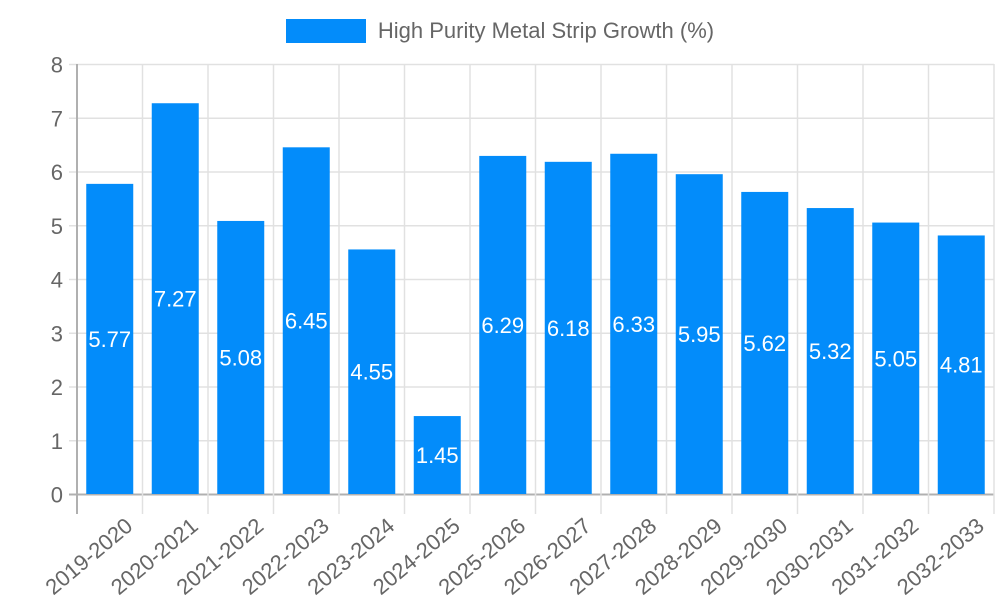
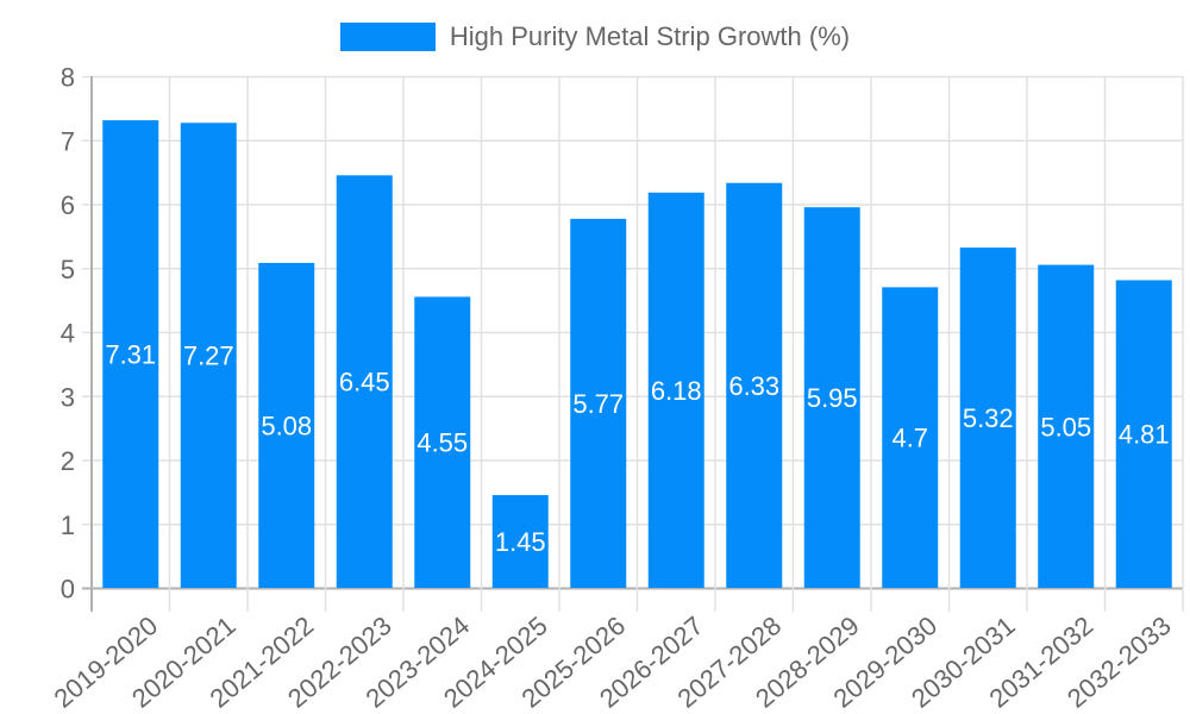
2019-2020: 5.77 -> 7.31
2025-2026: 6.29 -> 5.77
2029-2030: 5.62 -> 4.7
